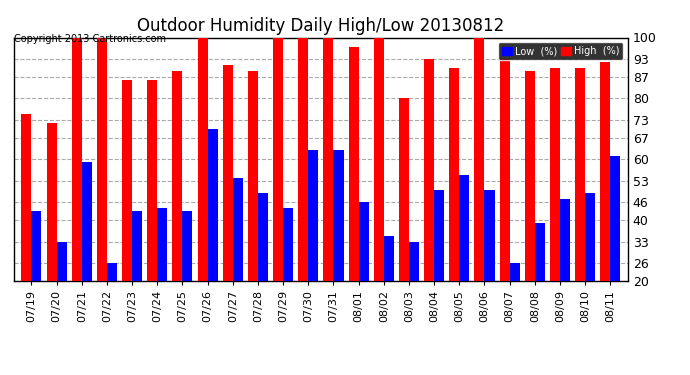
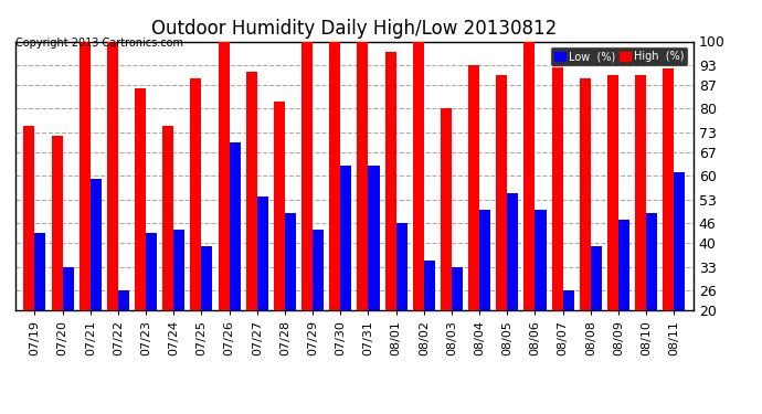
High (%)/07/24: 86 -> 75
Low (%)/07/25: 43 -> 39
High (%)/07/28: 89 -> 82
